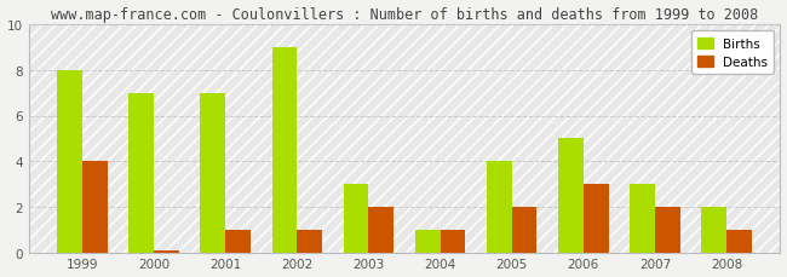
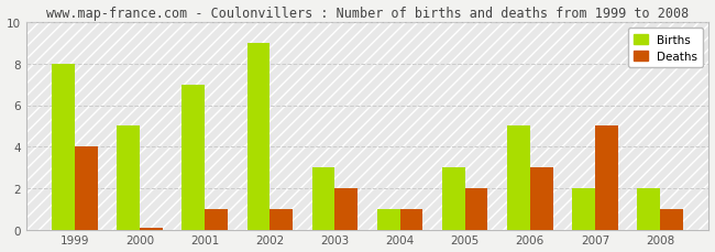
Births/2000: 7 -> 5
Births/2005: 4 -> 3
Births/2007: 3 -> 2
Deaths/2007: 2.0 -> 5.0
